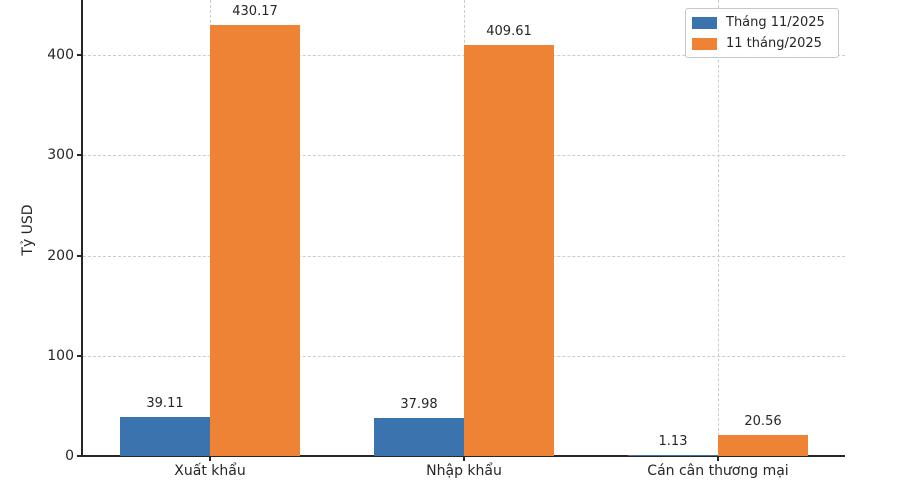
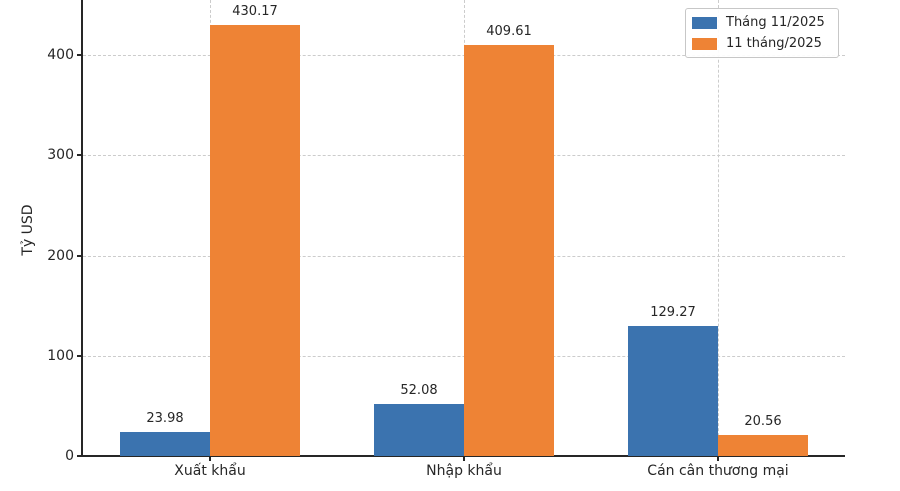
Tháng 11/2025/Xuất khẩu: 39.11 -> 23.98
Tháng 11/2025/Nhập khẩu: 37.98 -> 52.08
Tháng 11/2025/Cán cân thương mại: 1.13 -> 129.27
